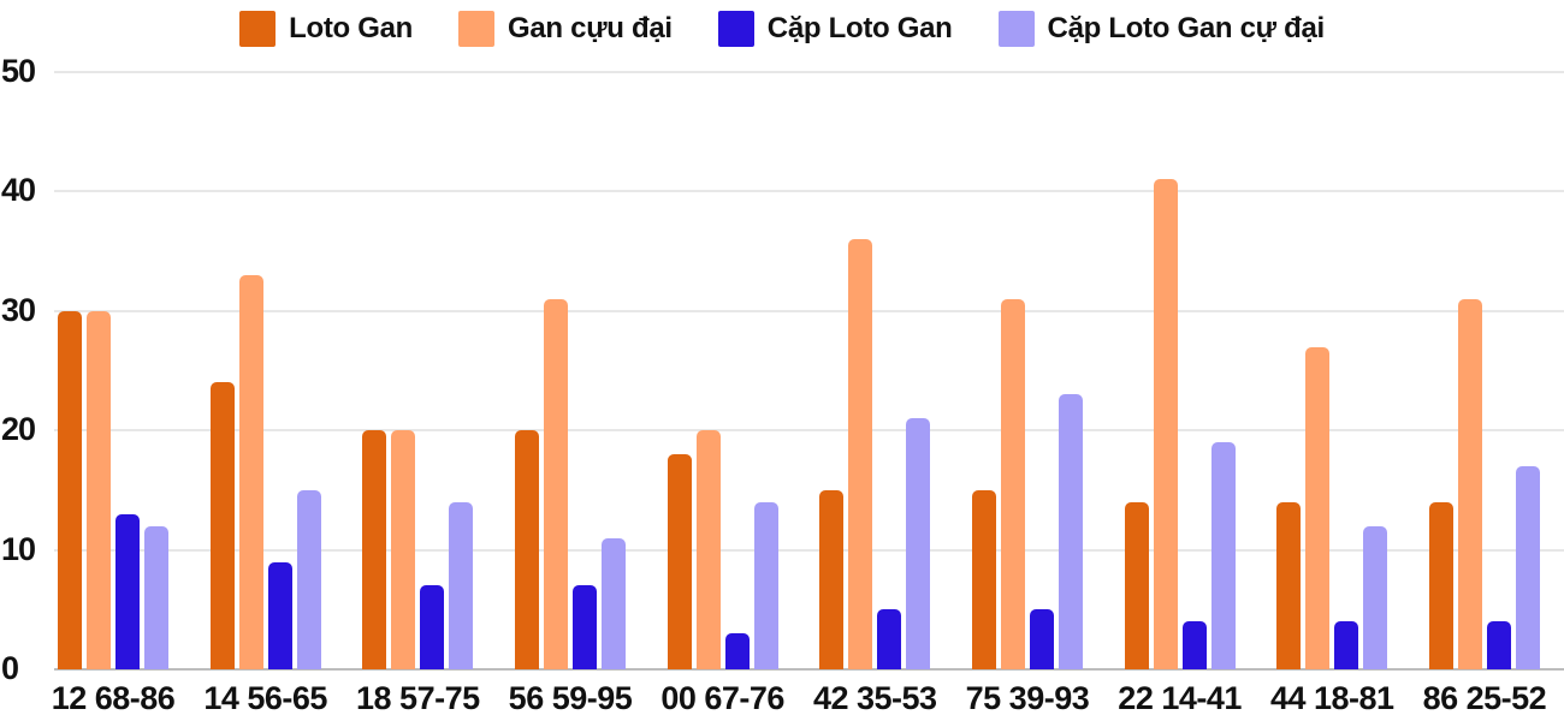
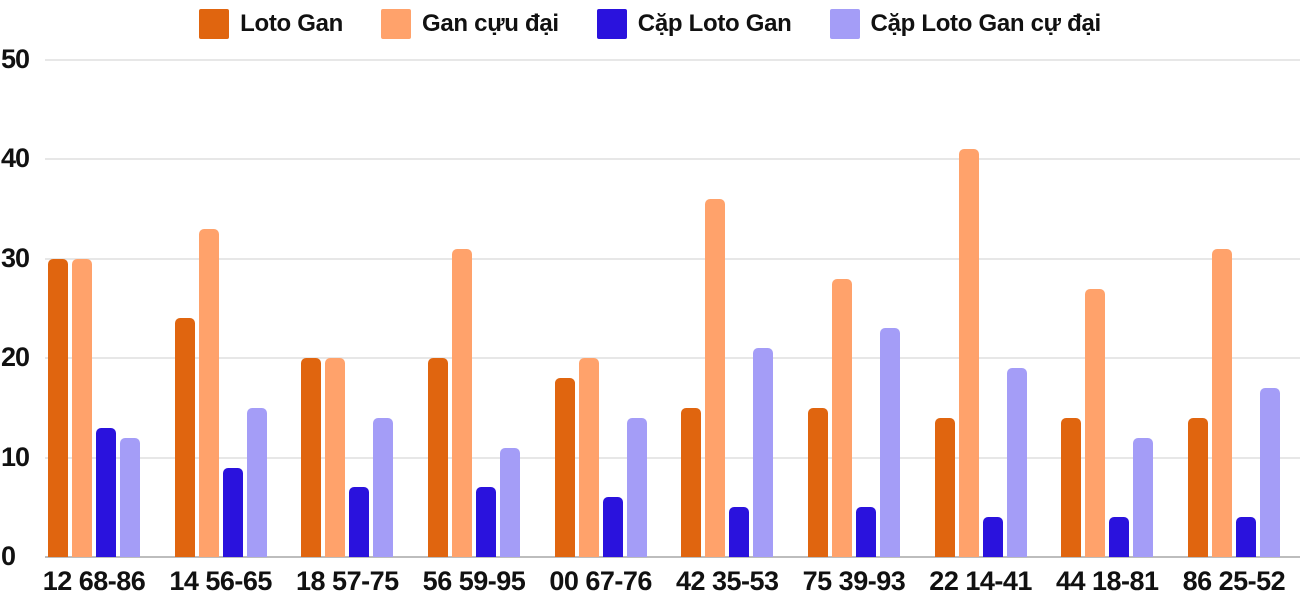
Cặp Loto Gan/00 67-76: 3 -> 6
Gan cựu đại/75 39-93: 31 -> 28
